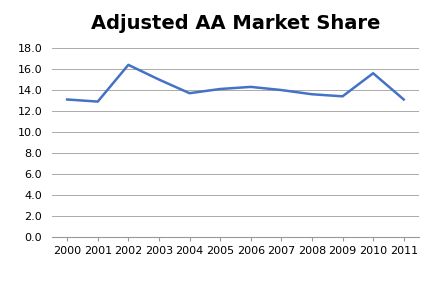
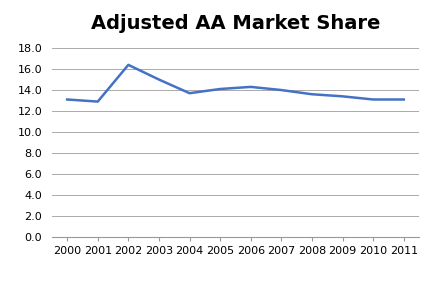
2010: 15.6 -> 13.1
